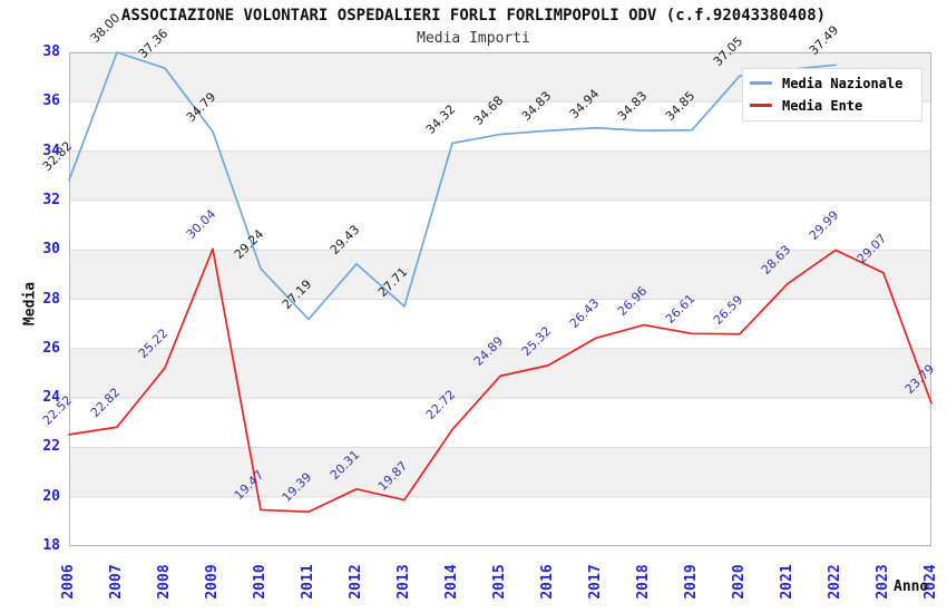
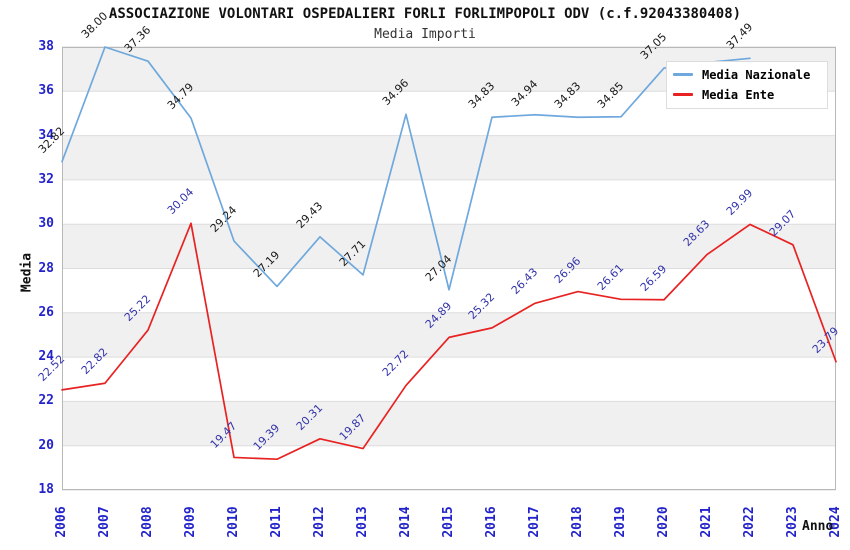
Media Nazionale/2014: 34.32 -> 34.96
Media Nazionale/2015: 34.68 -> 27.04
